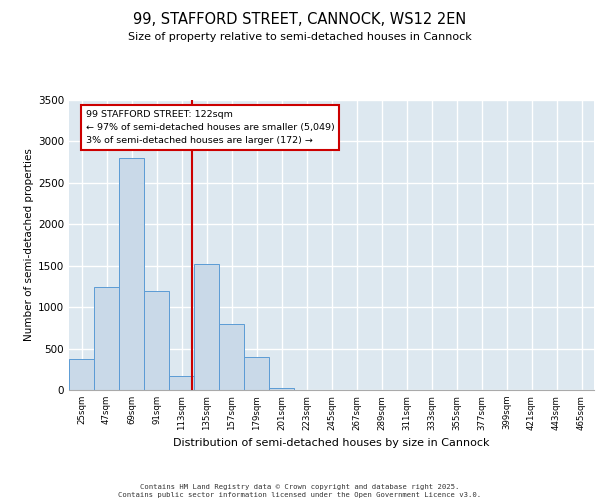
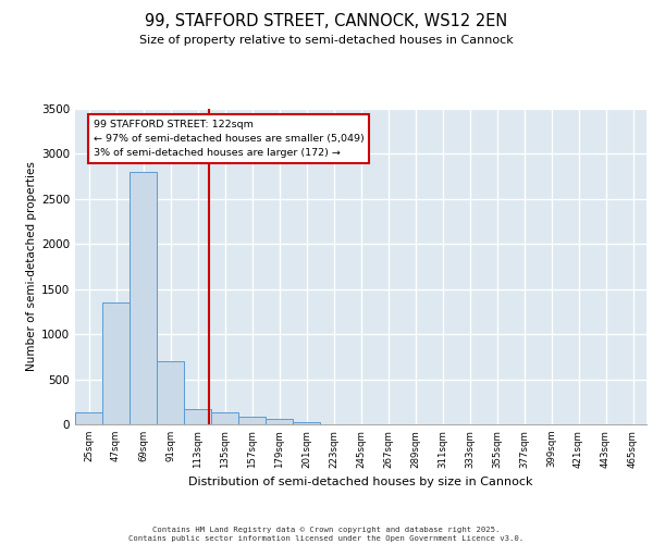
25sqm: 380 -> 130
47sqm: 1240 -> 1360
91sqm: 1200 -> 700
135sqm: 1520 -> 130
157sqm: 800 -> 90
179sqm: 400 -> 60
